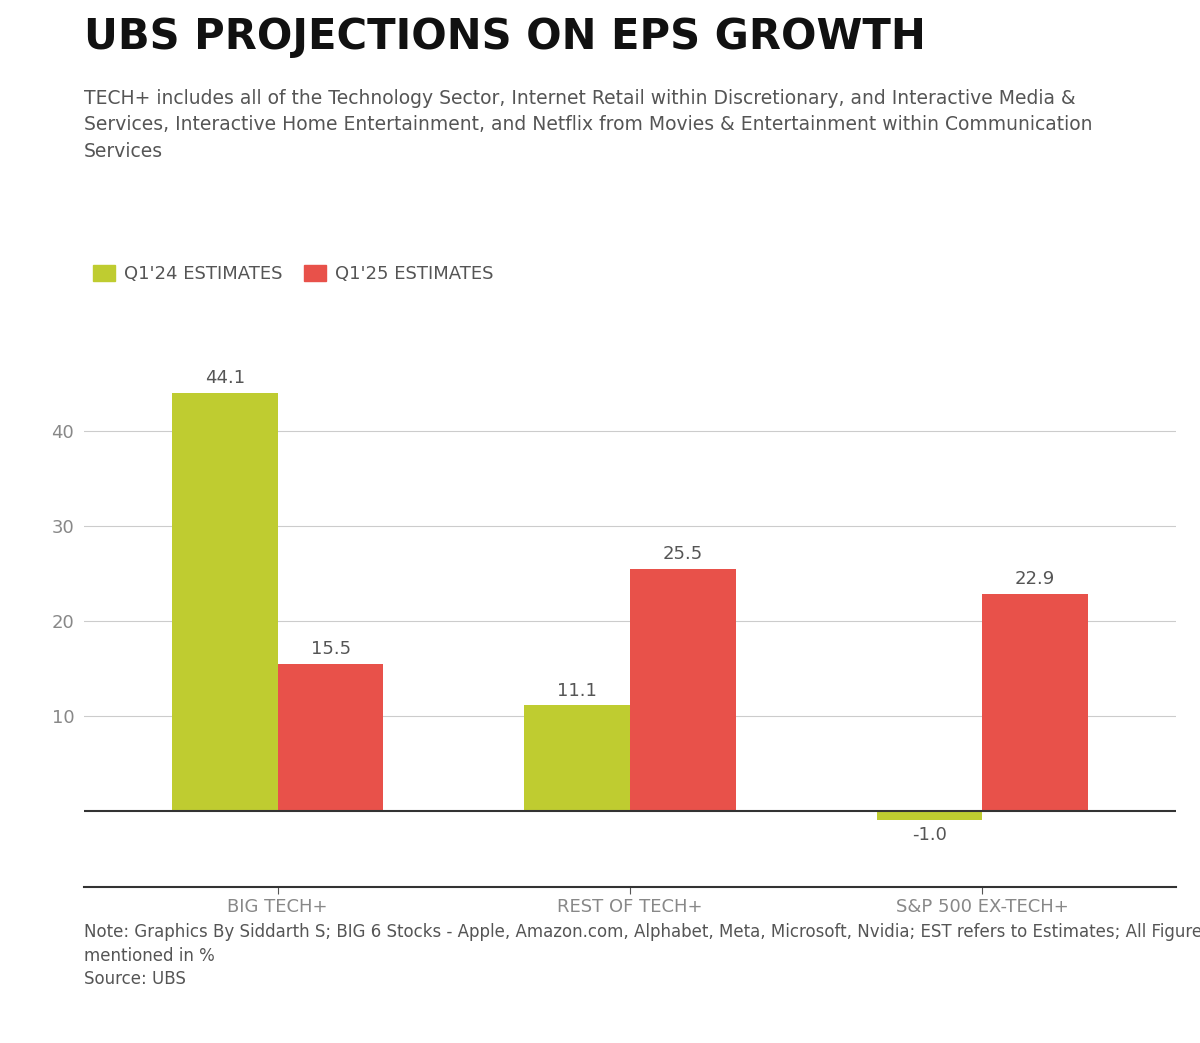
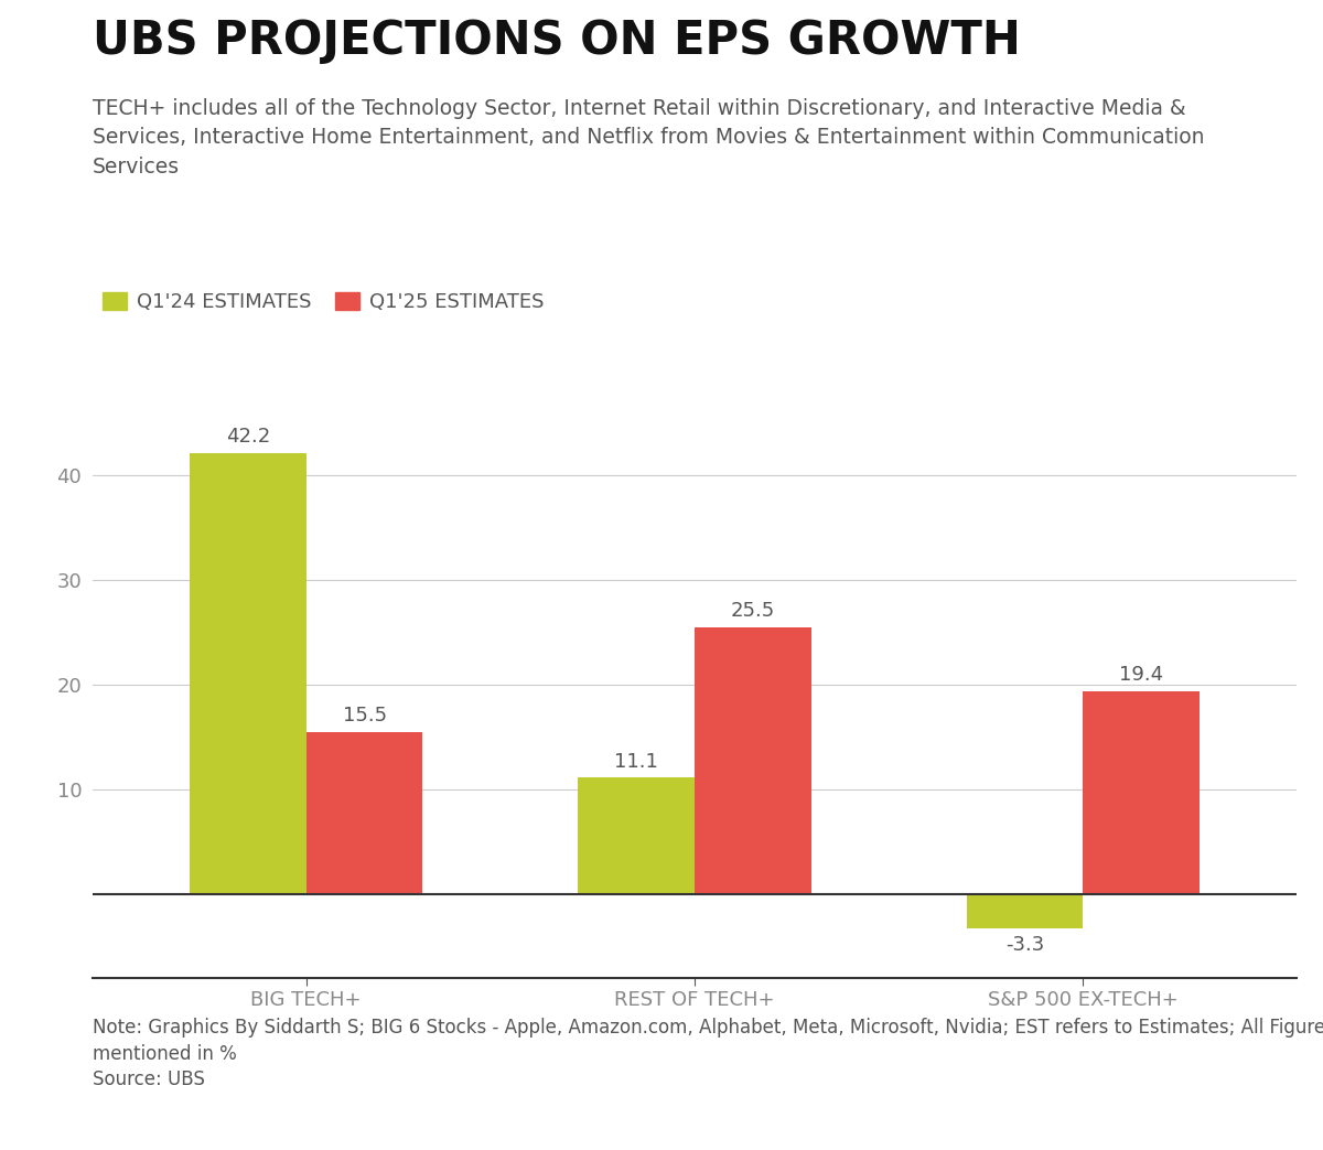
Q1'24 ESTIMATES/BIG TECH+: 44.1 -> 42.2
Q1'24 ESTIMATES/S&P 500 EX-TECH+: -1.0 -> -3.3
Q1'25 ESTIMATES/S&P 500 EX-TECH+: 22.9 -> 19.4
